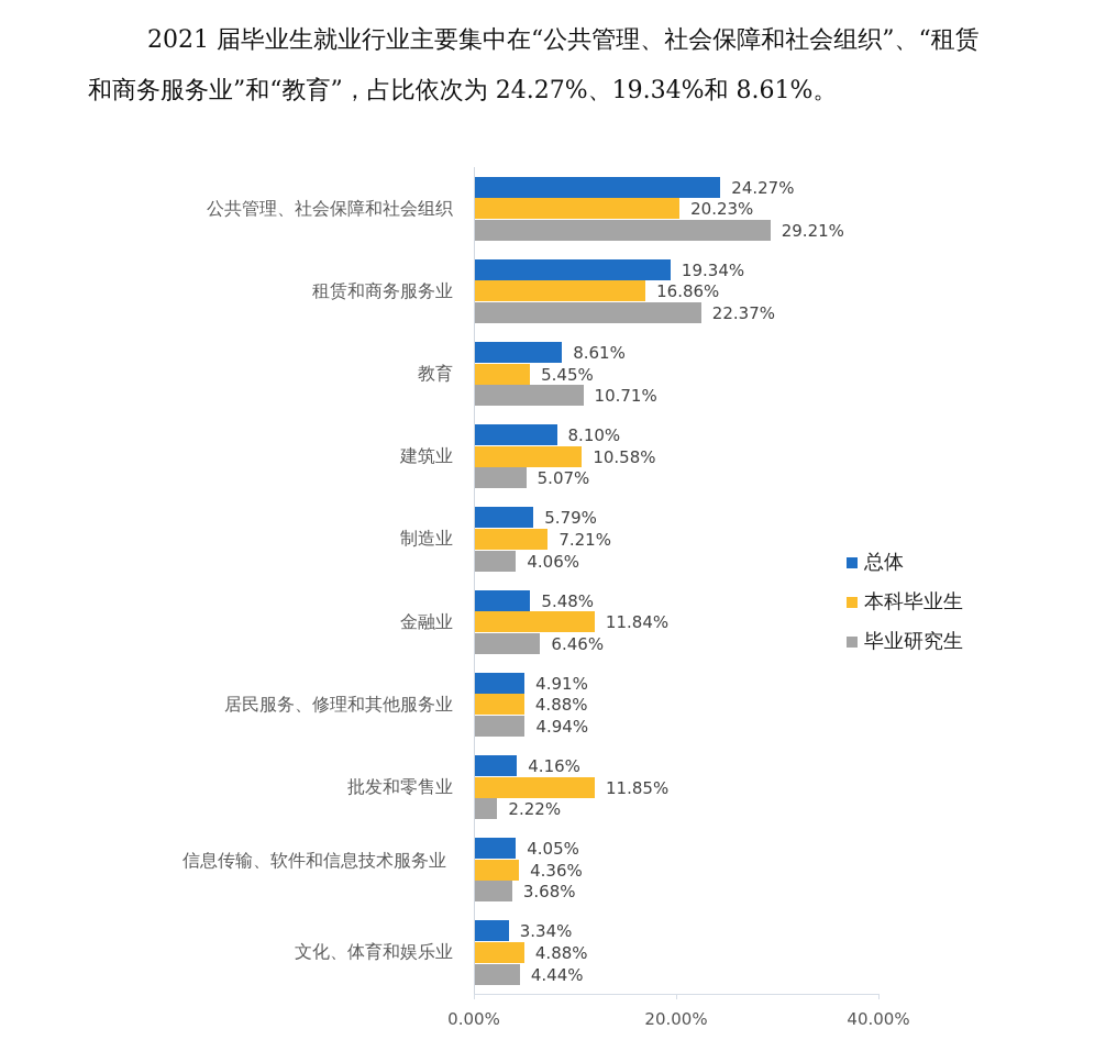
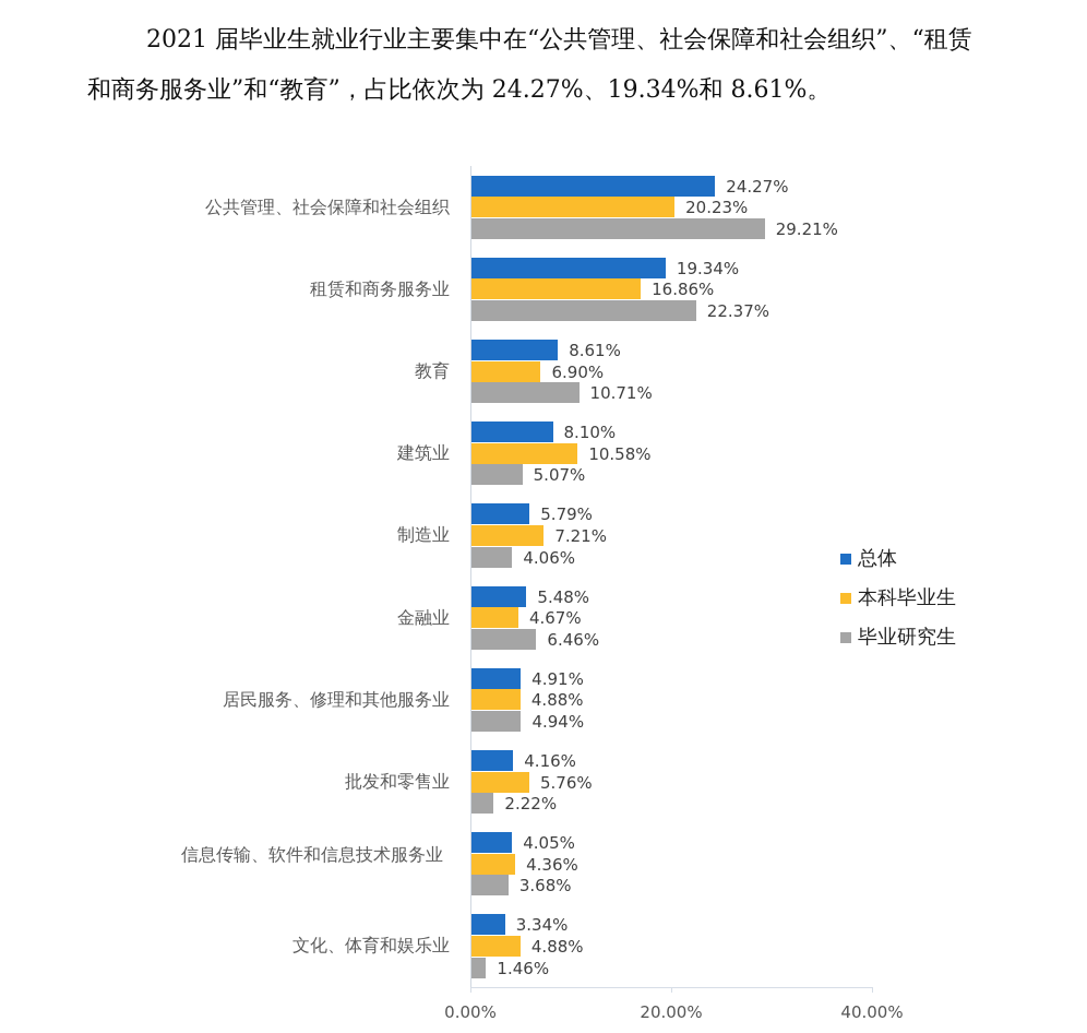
本科毕业生/教育: 5.45% -> 6.90%
本科毕业生/金融业: 11.84% -> 4.67%
本科毕业生/批发和零售业: 11.85% -> 5.76%
毕业研究生/文化、体育和娱乐业: 4.44% -> 1.46%
